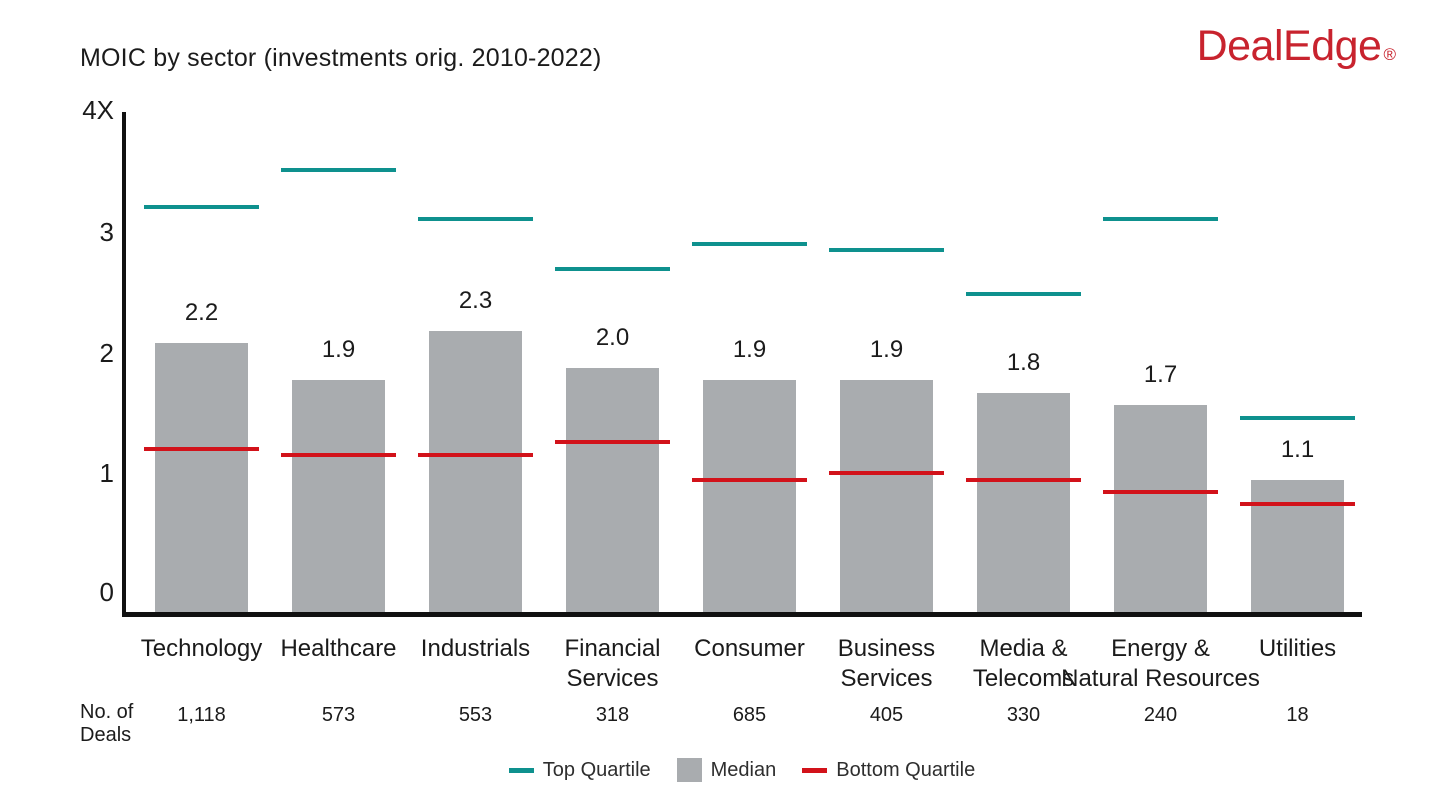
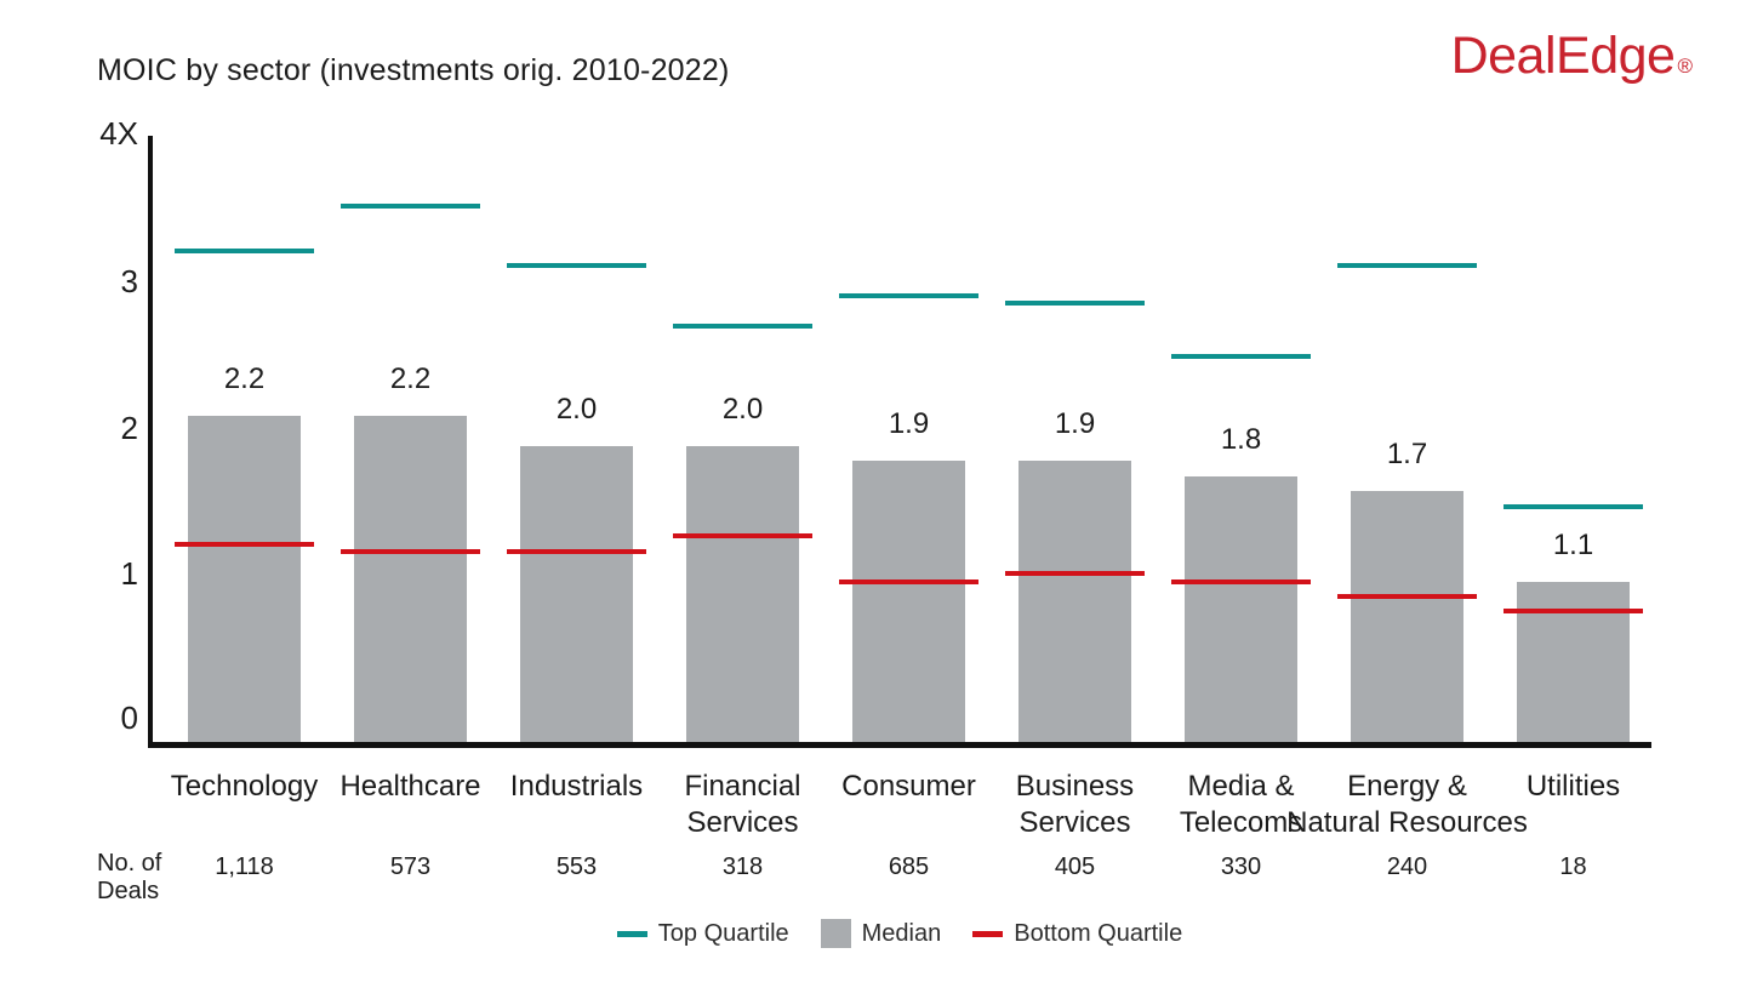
Median/Healthcare: 1.9 -> 2.2
Median/Industrials: 2.3 -> 2.0
